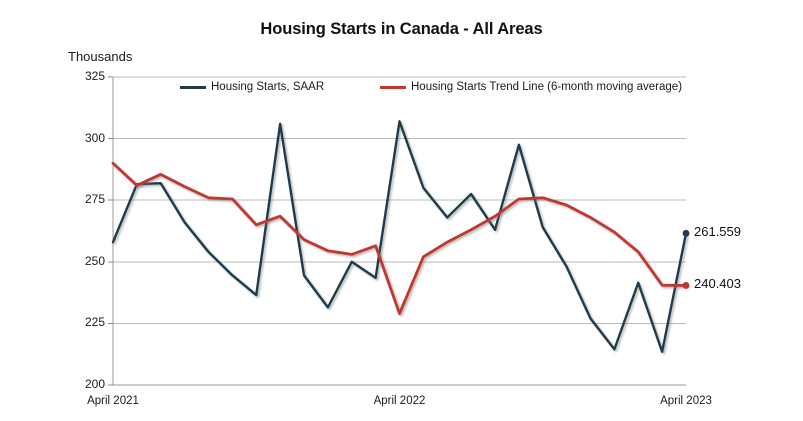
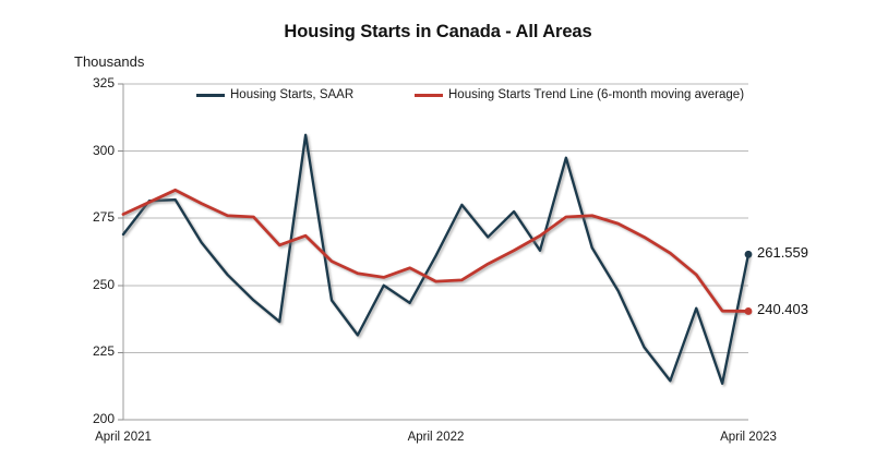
Housing Starts, SAAR/April 2021: 258 -> 269
Housing Starts Trend Line (6-month moving average)/April 2021: 290 -> 276
Housing Starts, SAAR/April 2022: 307 -> 261
Housing Starts Trend Line (6-month moving average)/April 2022: 229 -> 252
